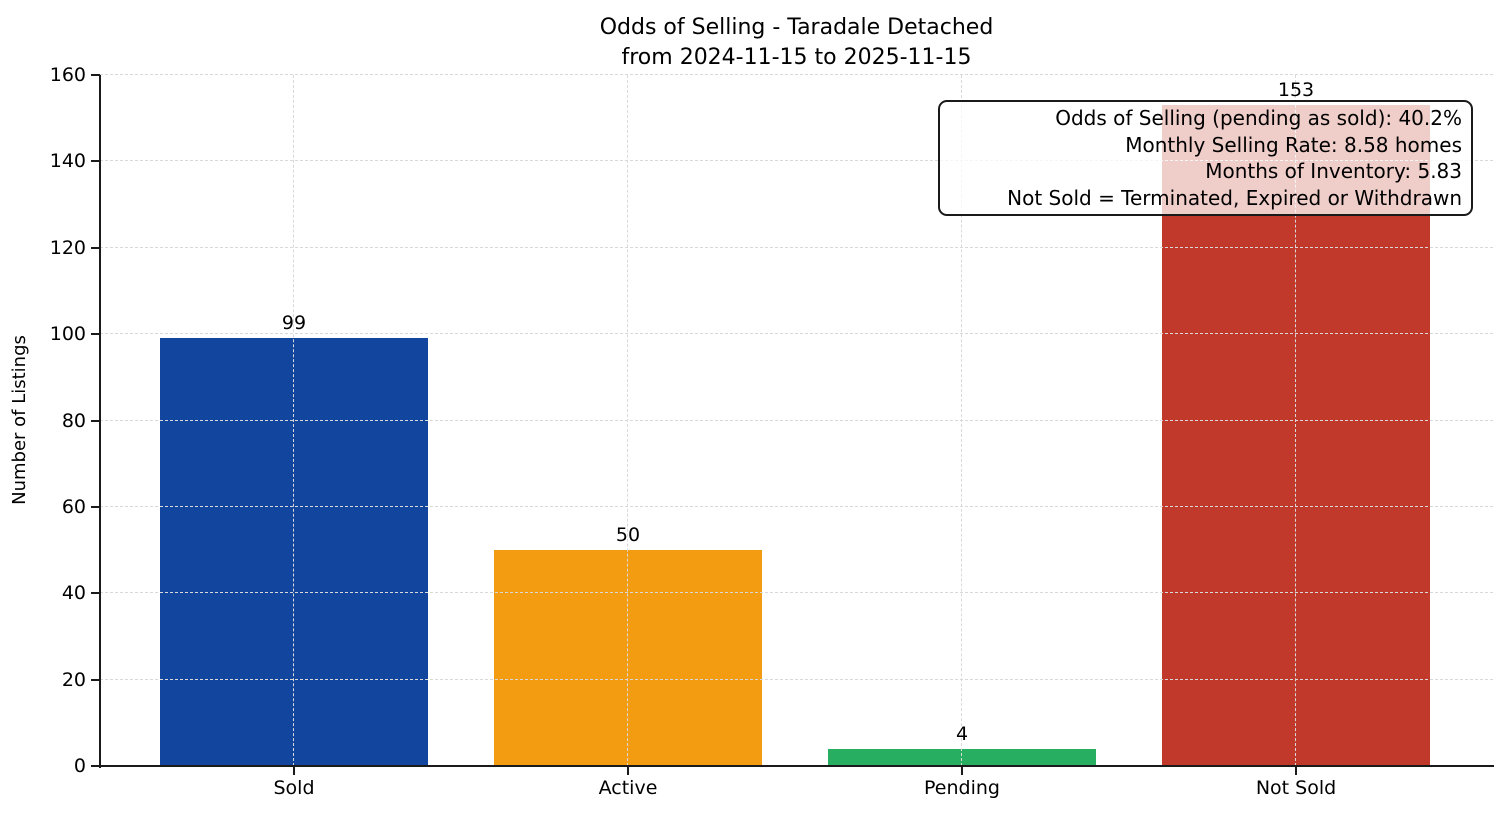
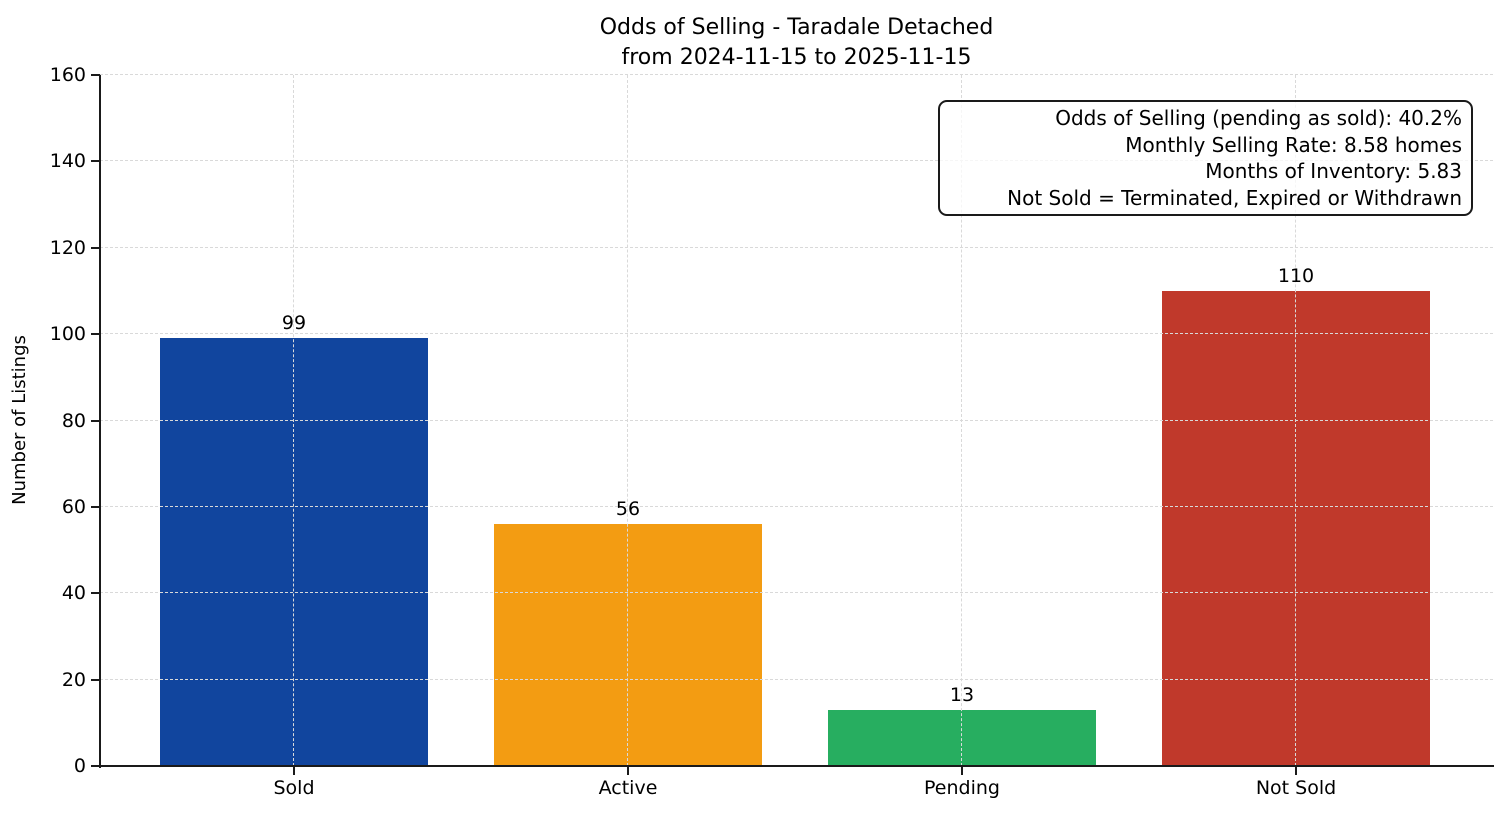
Active: 50 -> 56
Pending: 4 -> 13
Not Sold: 153 -> 110
